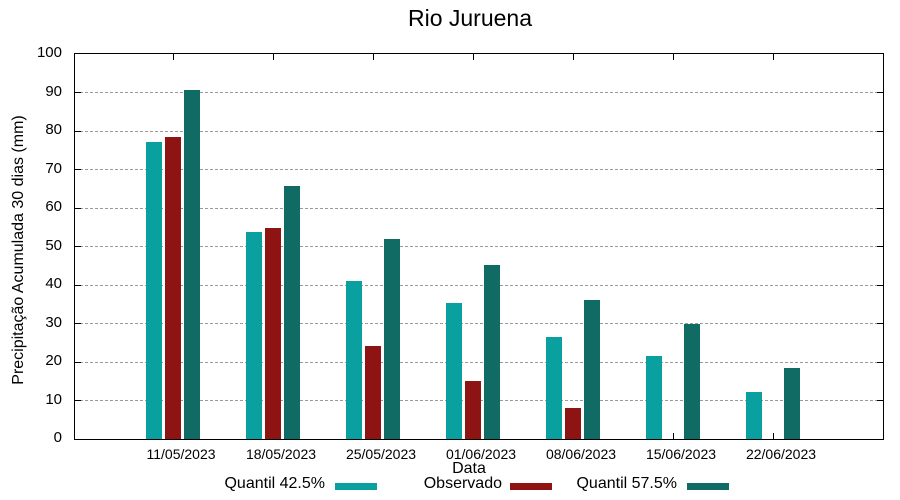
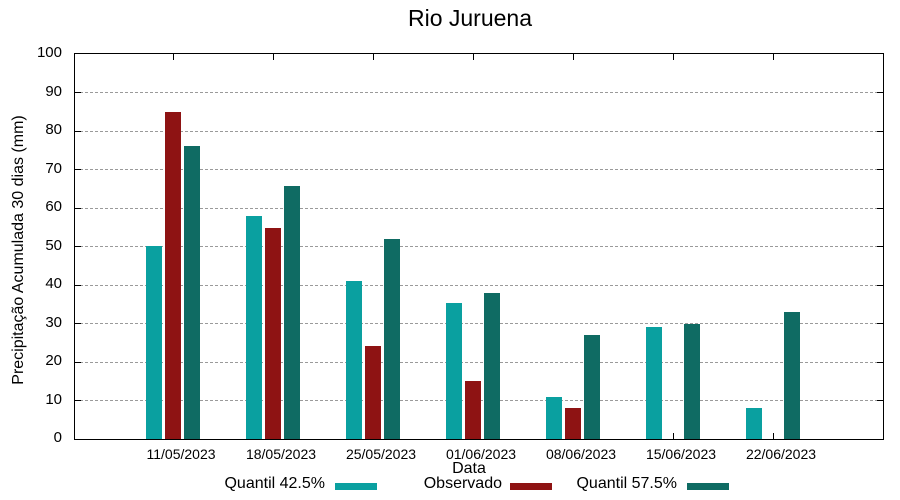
Quantil 42.5%/11/05/2023: 77 -> 50
Observado/11/05/2023: 78 -> 85
Quantil 57.5%/11/05/2023: 91 -> 76
Quantil 42.5%/18/05/2023: 54 -> 58
Quantil 57.5%/01/06/2023: 45 -> 38
Quantil 42.5%/08/06/2023: 27 -> 11
Quantil 57.5%/08/06/2023: 36 -> 27
Quantil 42.5%/15/06/2023: 22 -> 29
Quantil 42.5%/22/06/2023: 12 -> 8
Quantil 57.5%/22/06/2023: 18 -> 33
